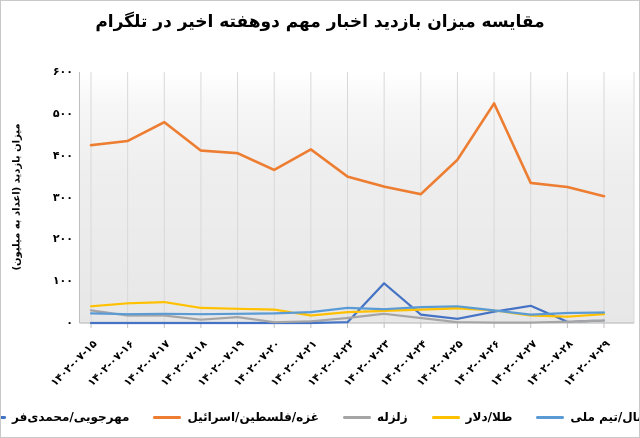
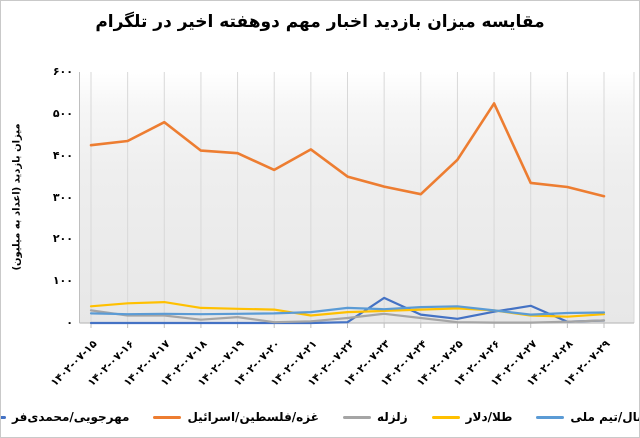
مهرجویی/محمدی‌فر/۱۴۰۲-۰۷-۲۳: 100 -> 60
